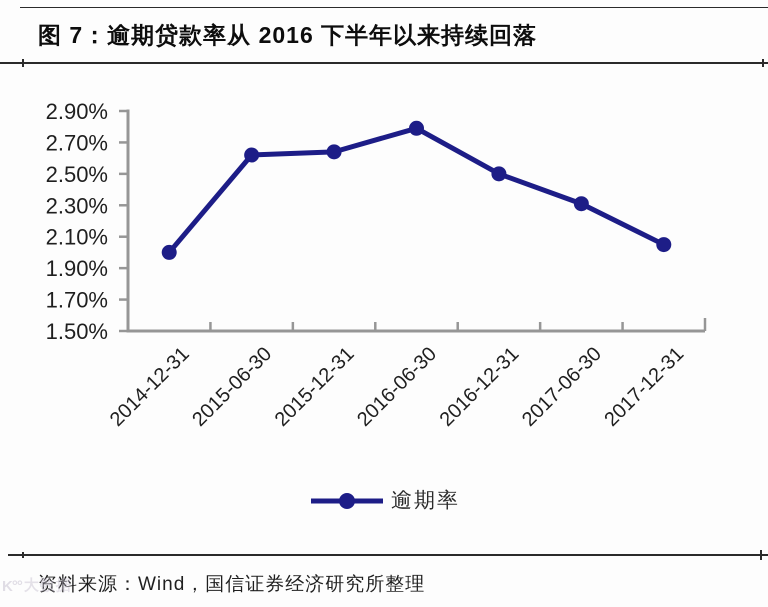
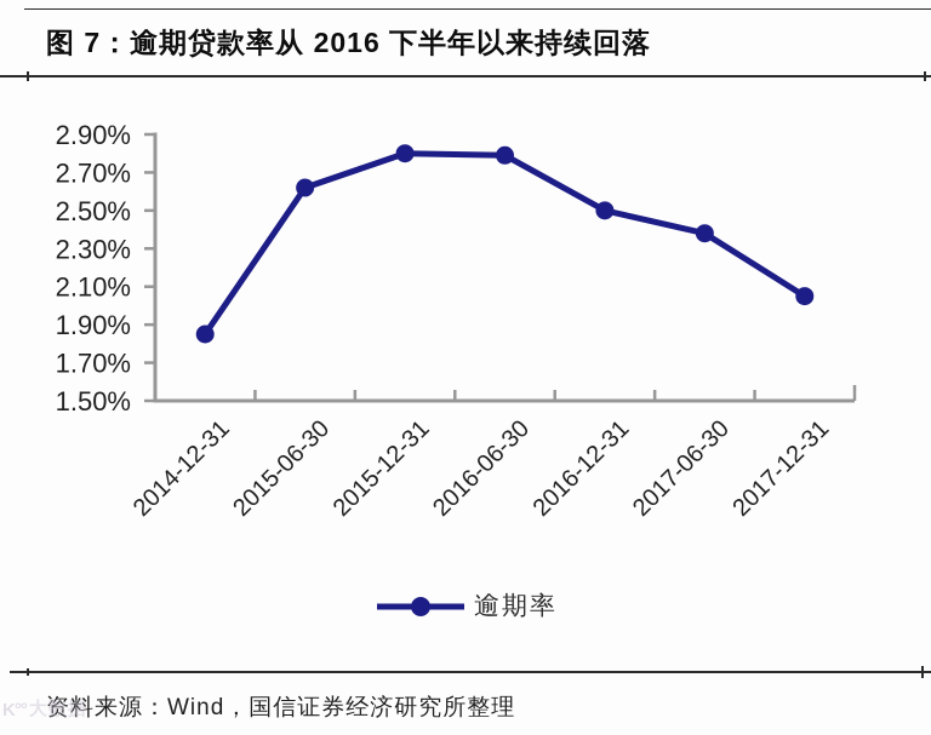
2014-12-31: 2.00% -> 1.85%
2015-12-31: 2.64% -> 2.80%
2017-06-30: 2.31% -> 2.38%
